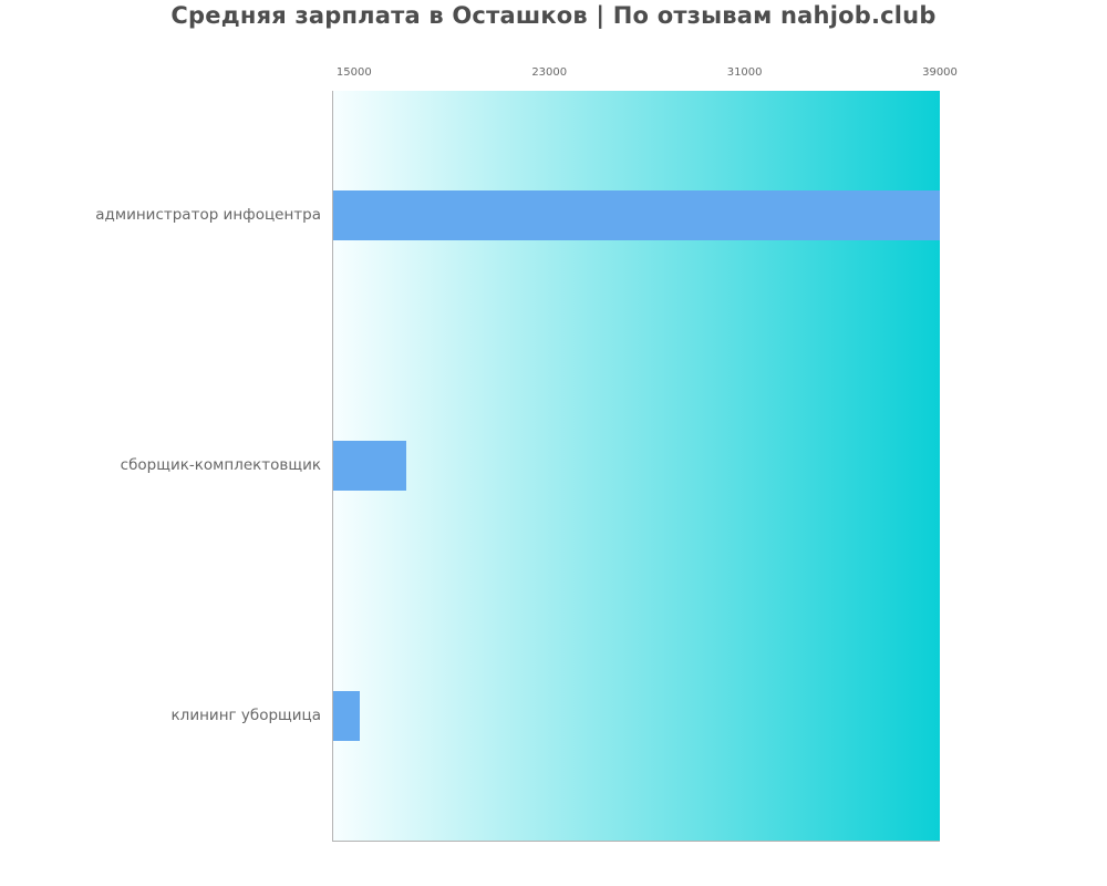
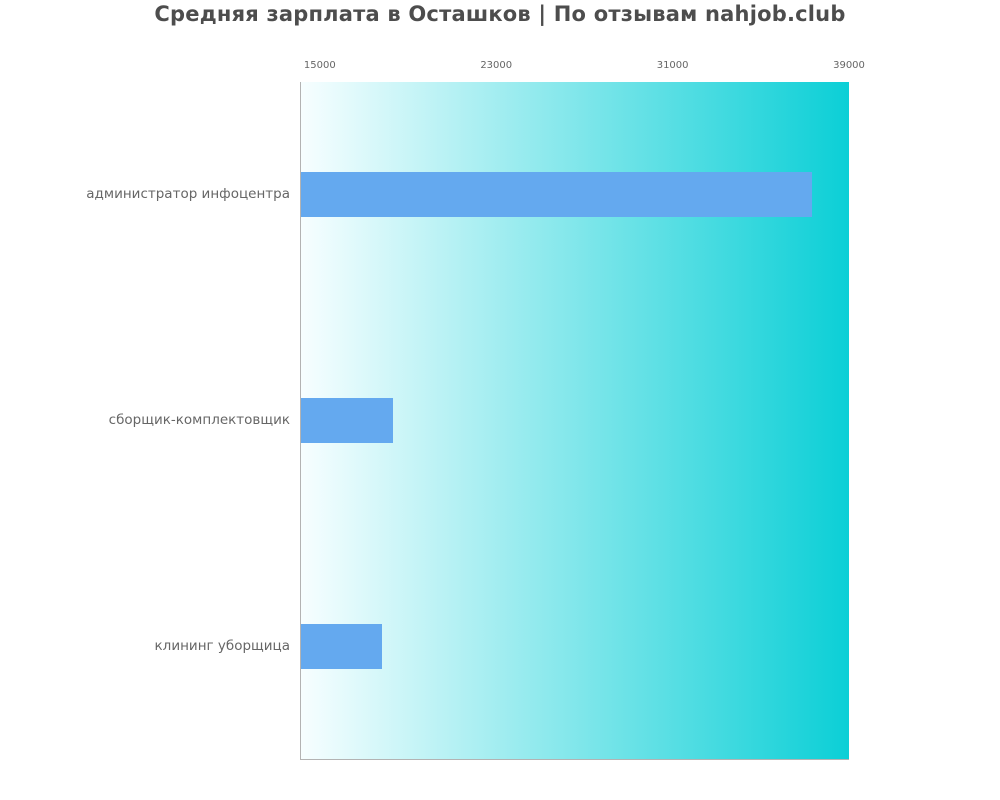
администратор инфоцентра: 39000 -> 37300
сборщик-комплектовщик: 17100 -> 18300
клининг уборщица: 15200 -> 17800
